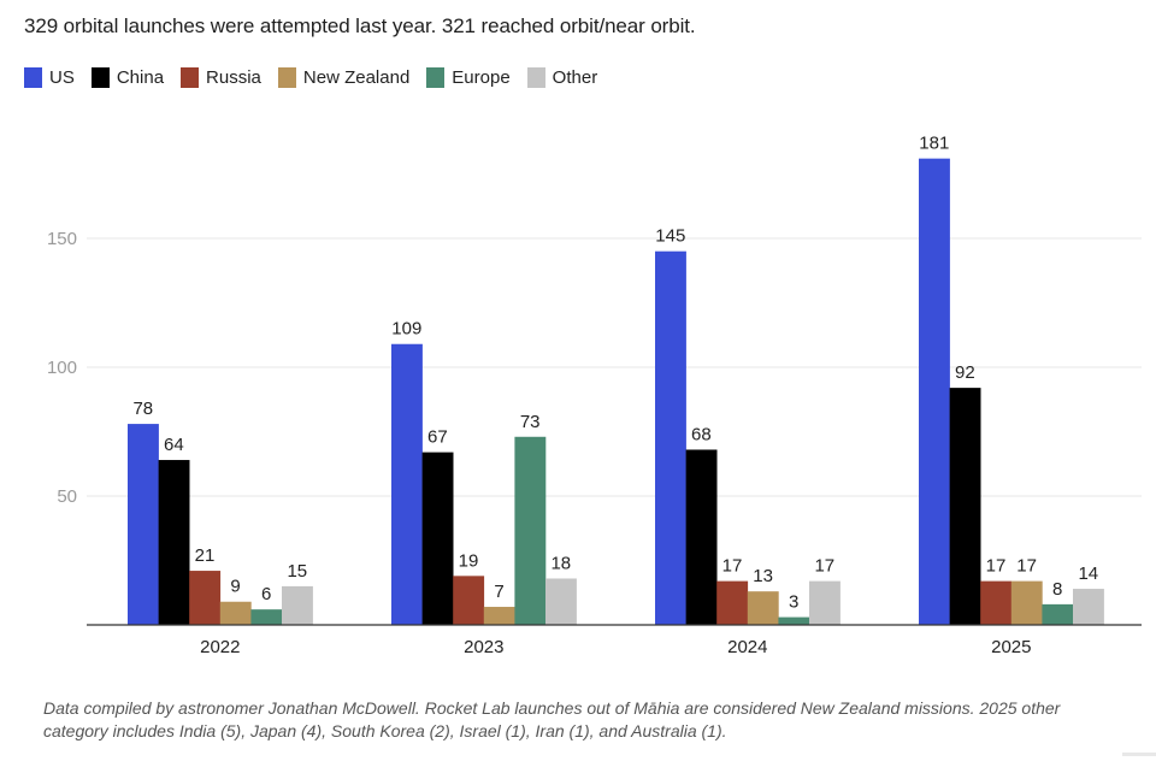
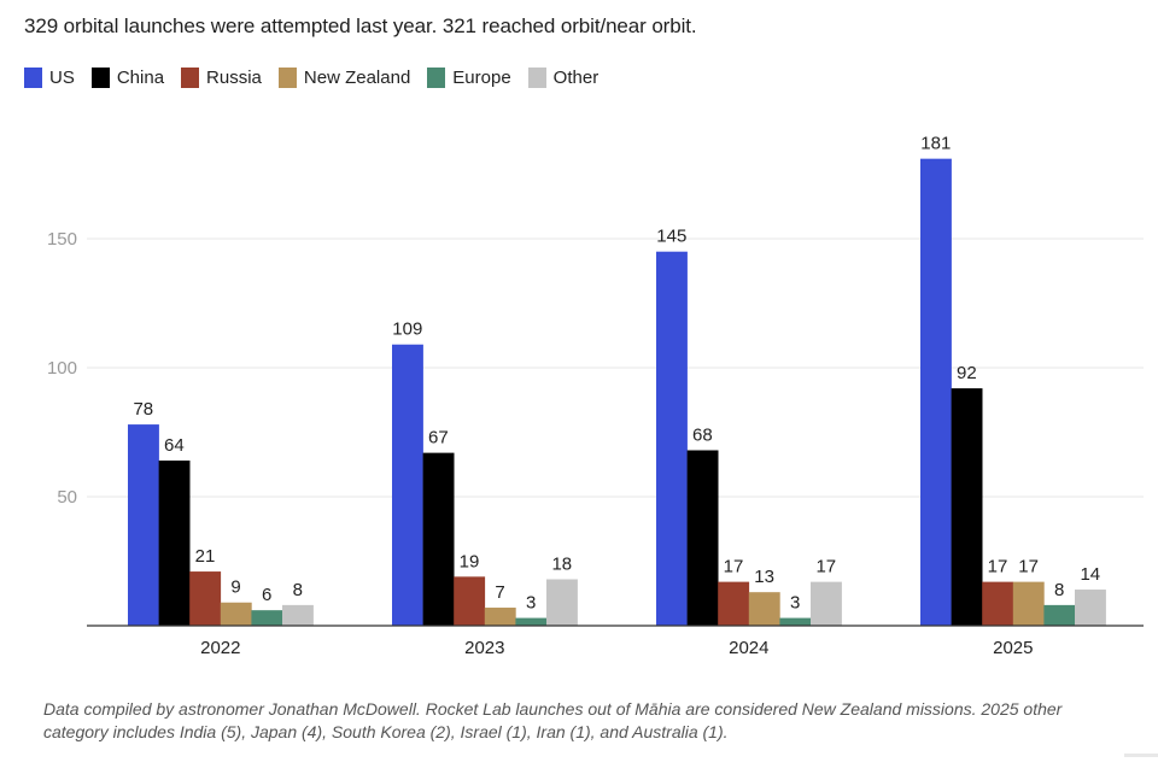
Other/2022: 15 -> 8
Europe/2023: 73 -> 3
